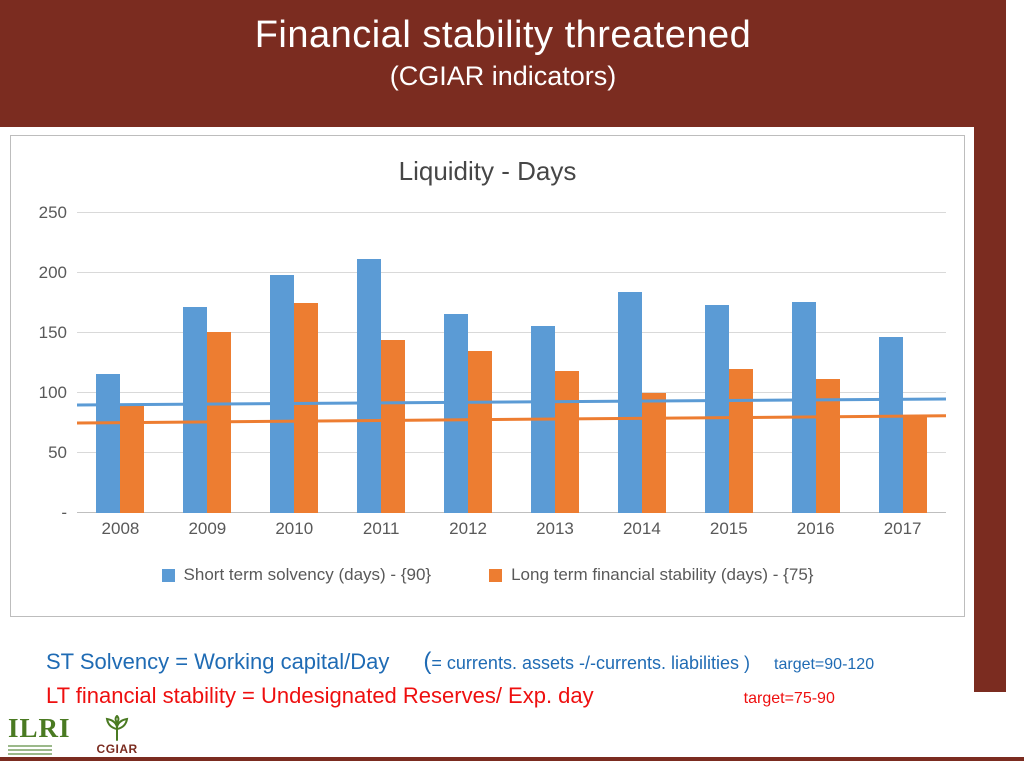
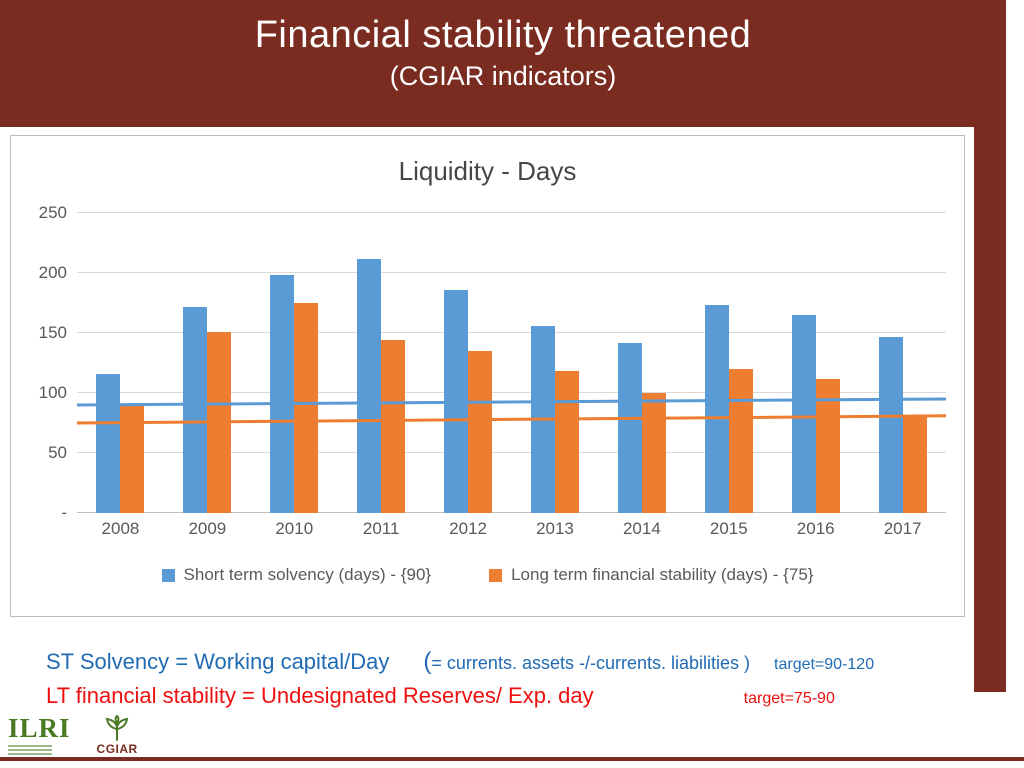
Short term solvency (days) - {90}/2012: 166 -> 186
Short term solvency (days) - {90}/2014: 184 -> 142
Short term solvency (days) - {90}/2016: 176 -> 165
